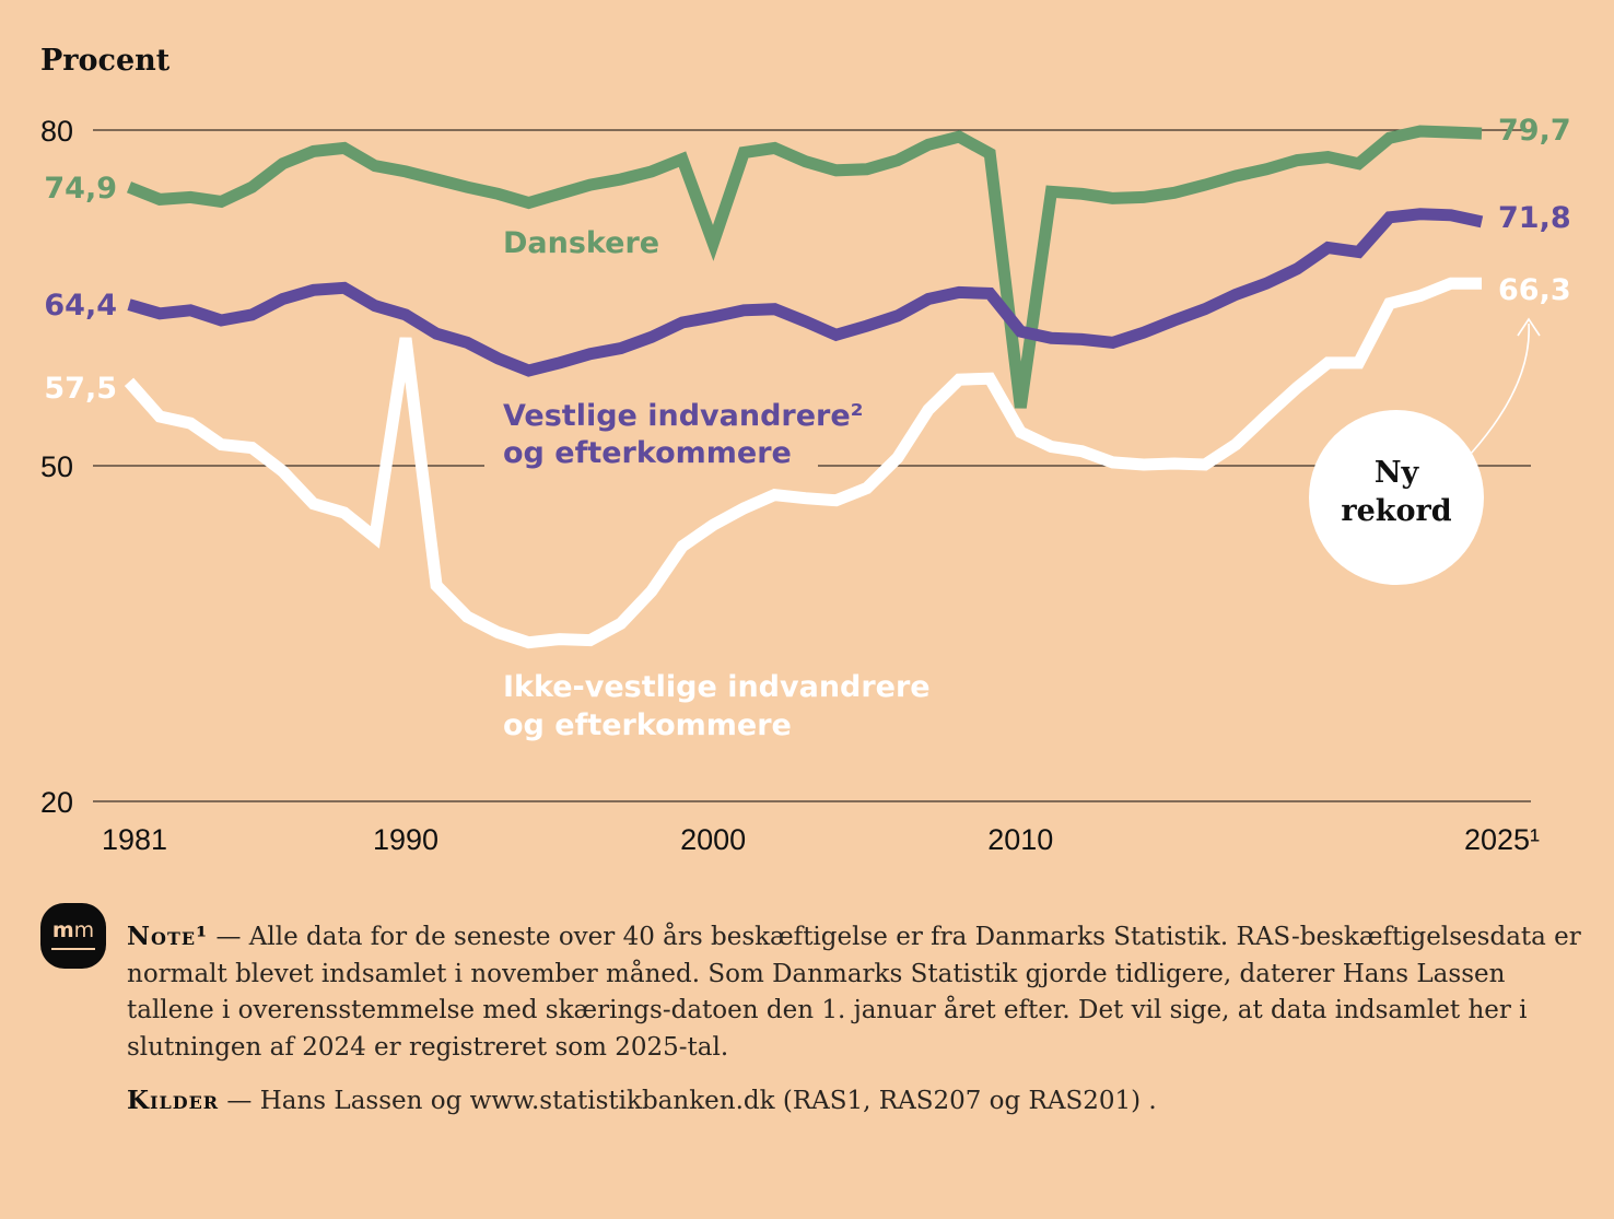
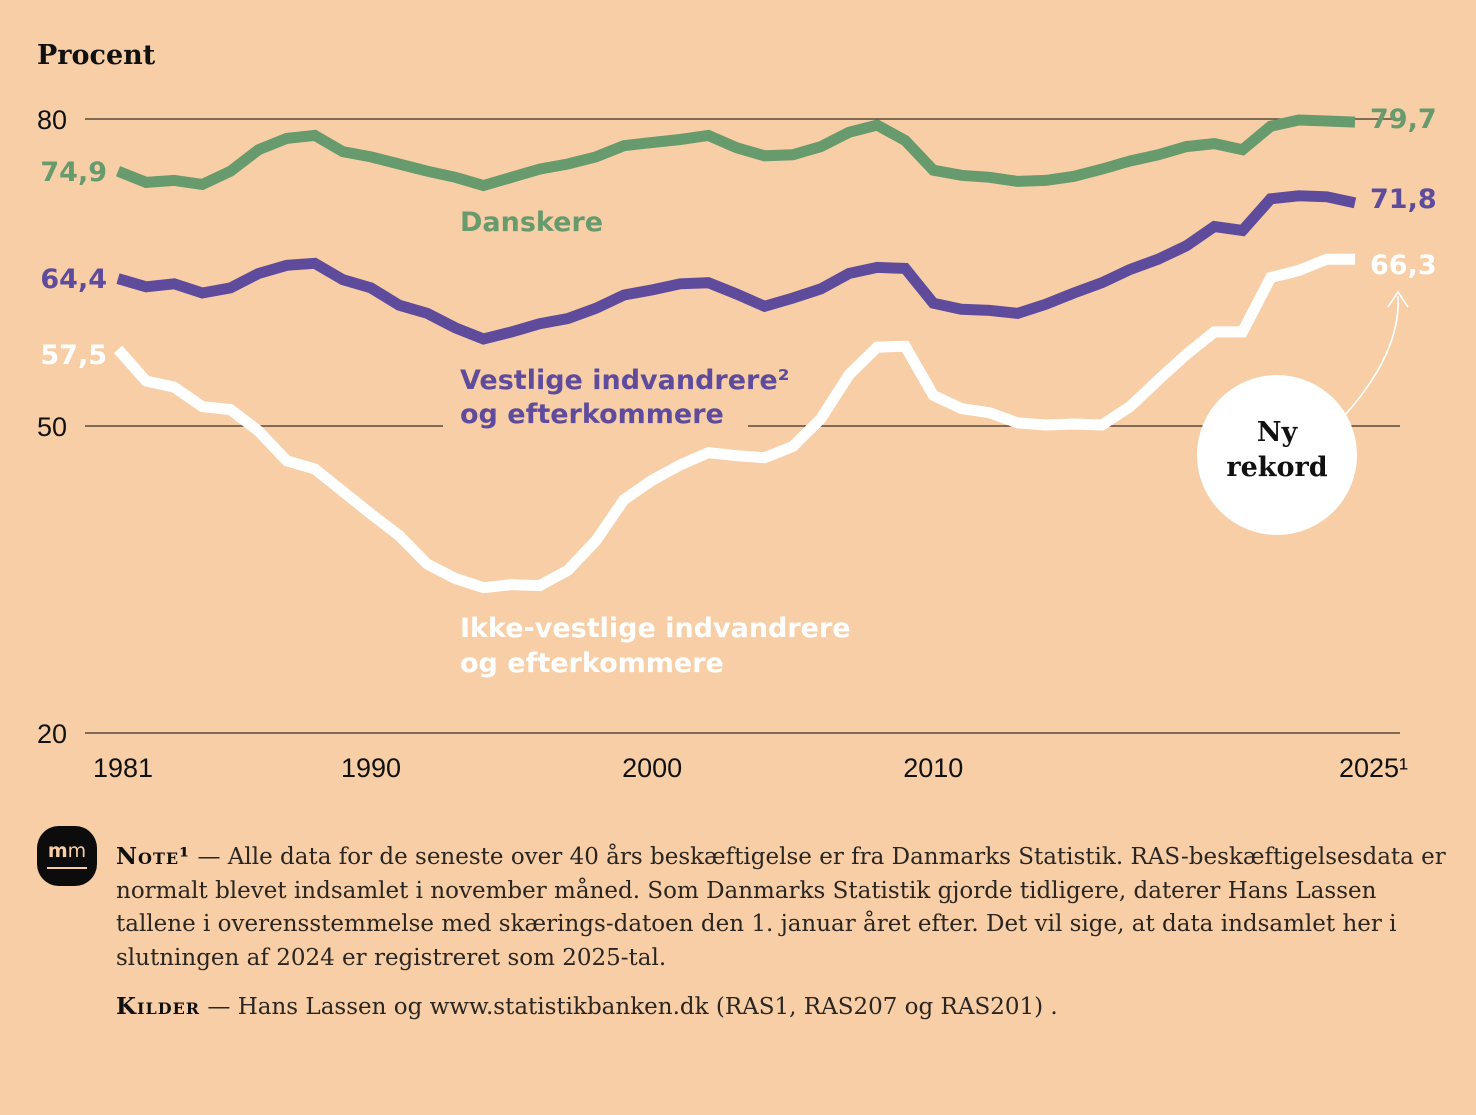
Ikke-vestlige indvandrere og efterkommere/1990: 61.4 -> 41.4
Danskere/2000: 69.9 -> 77.7
Danskere/2010: 55.2 -> 75.0
